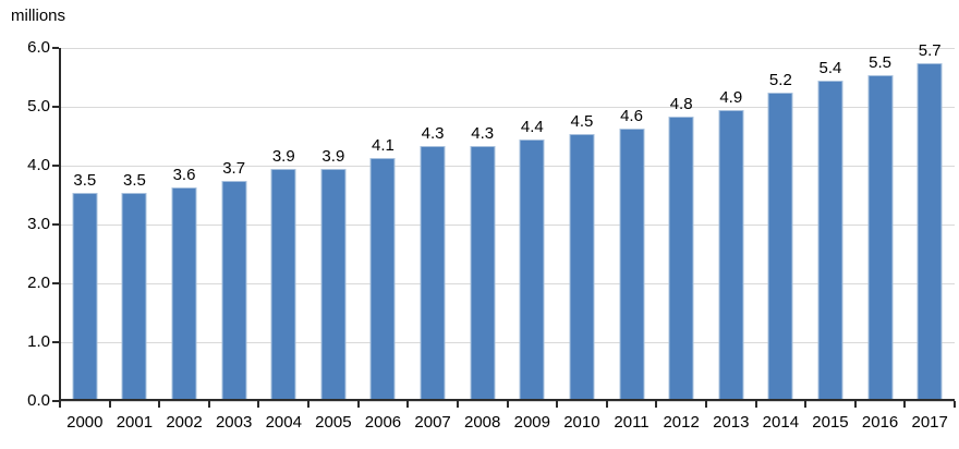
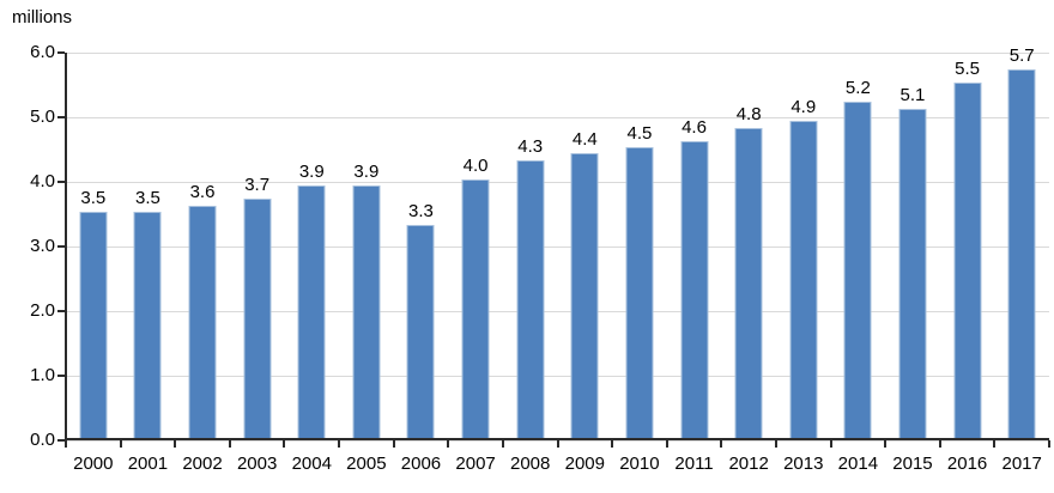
2006: 4.1 -> 3.3
2007: 4.3 -> 4.0
2015: 5.4 -> 5.1
